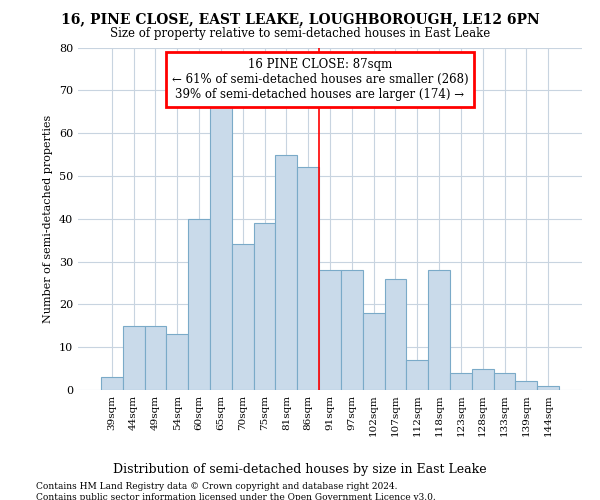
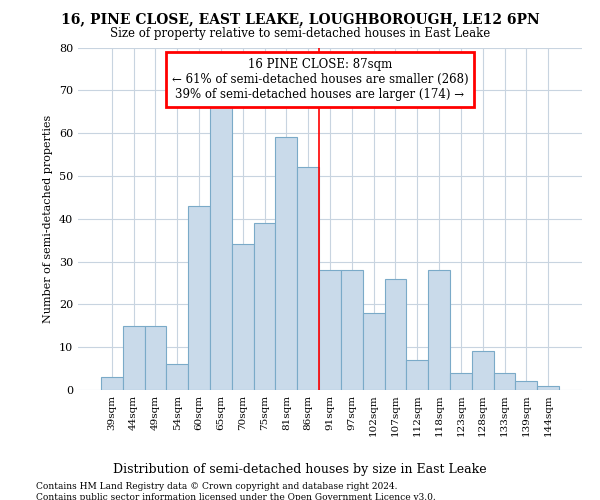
54sqm: 13 -> 6
60sqm: 40 -> 43
81sqm: 55 -> 59
128sqm: 5 -> 9
